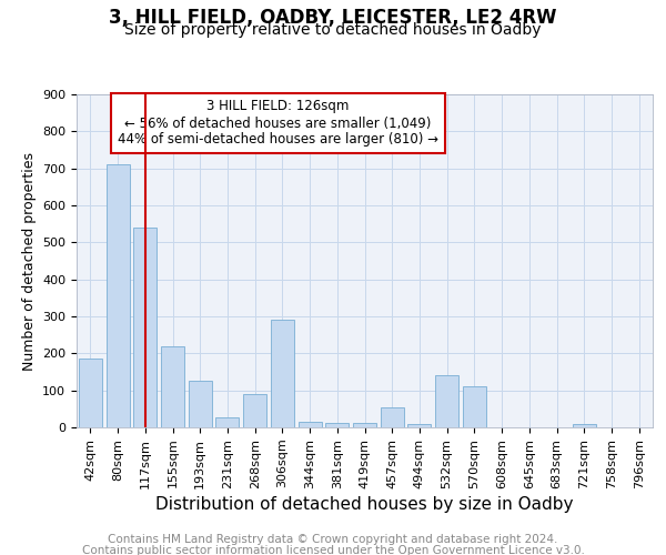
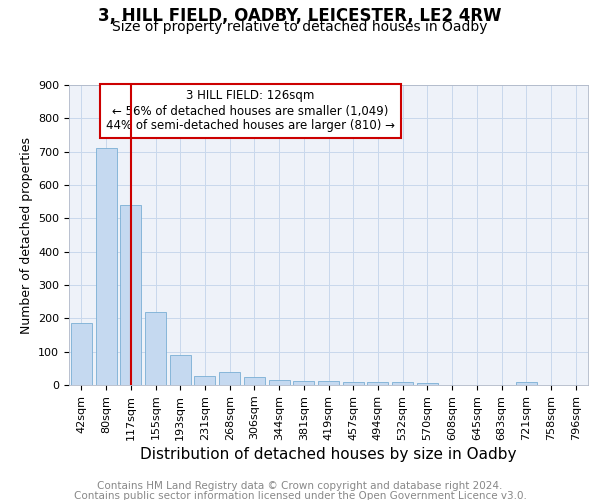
193sqm: 125 -> 90
268sqm: 90 -> 38
306sqm: 290 -> 25
457sqm: 55 -> 8
532sqm: 140 -> 8
570sqm: 110 -> 5
